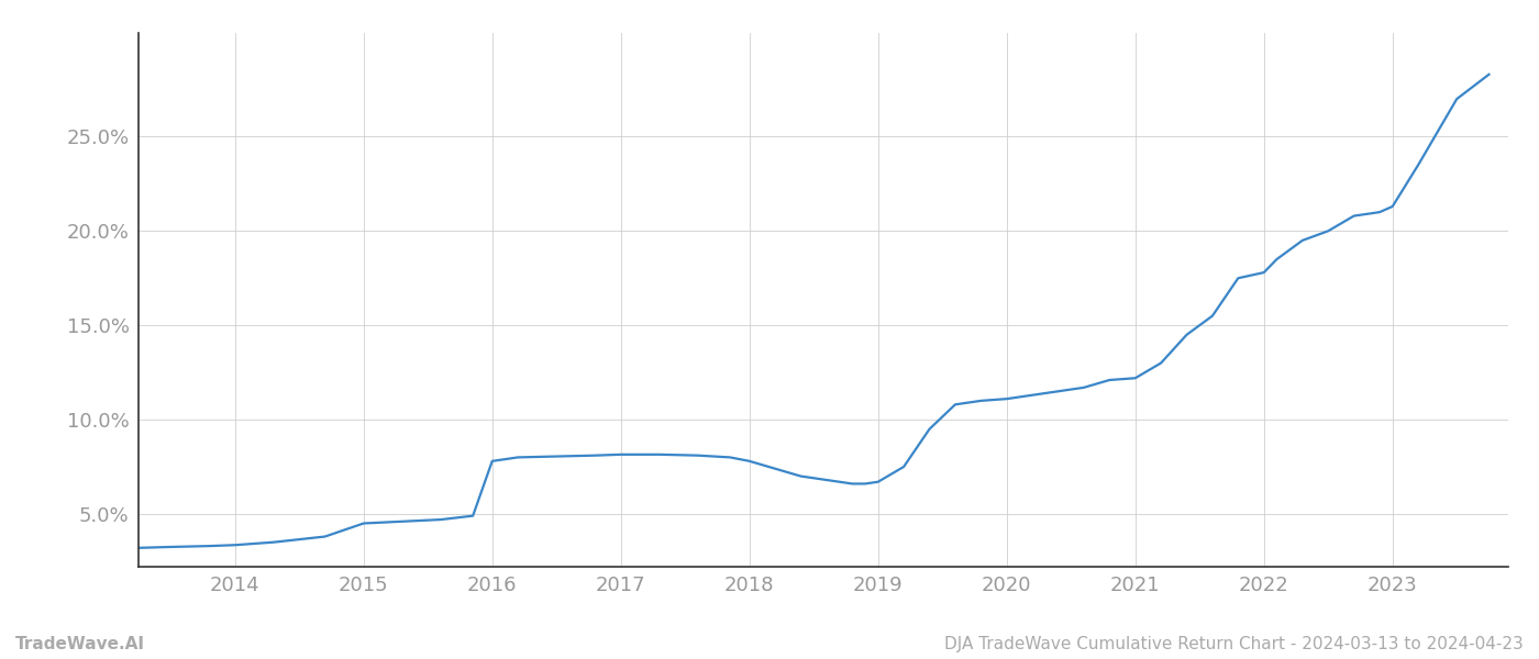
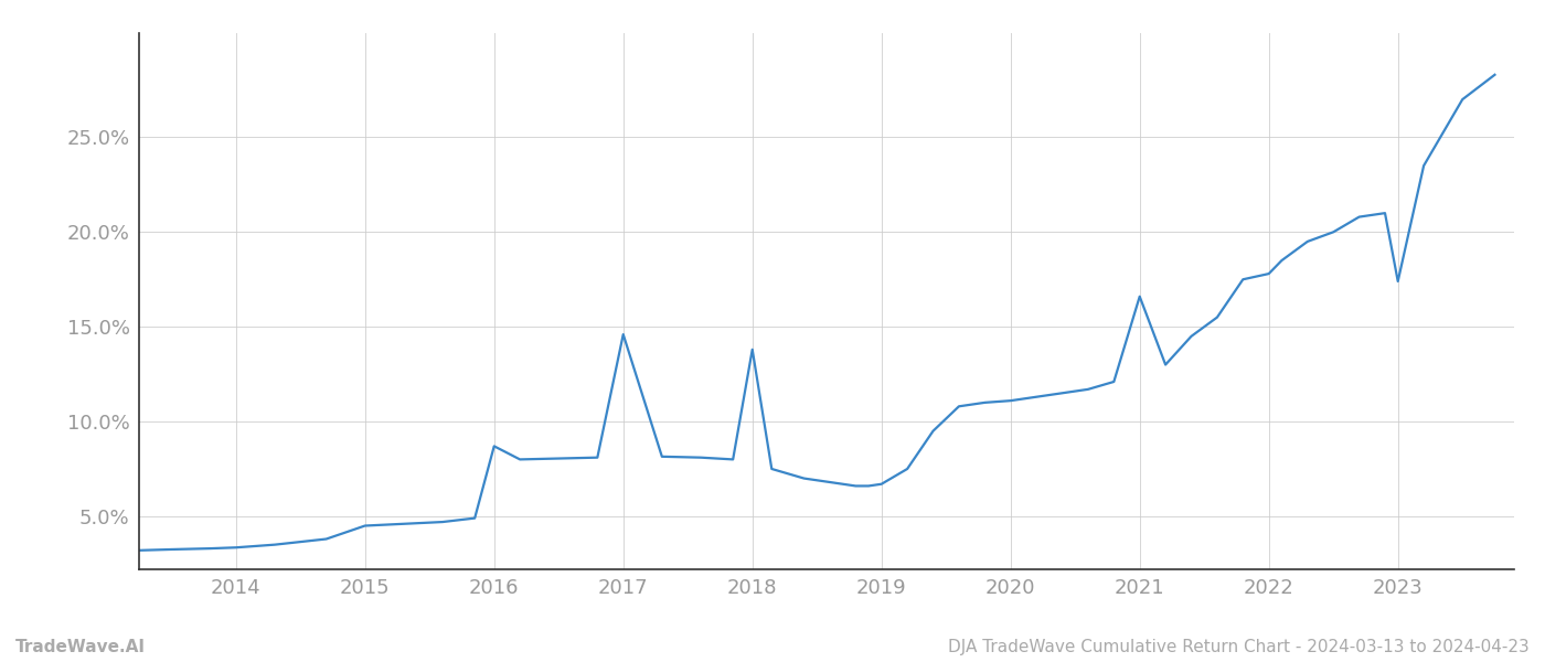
2016: 7.8% -> 8.7%
2017: 8.2% -> 14.6%
2018: 7.8% -> 13.8%
2021: 12.2% -> 16.6%
2023: 21.3% -> 17.4%
